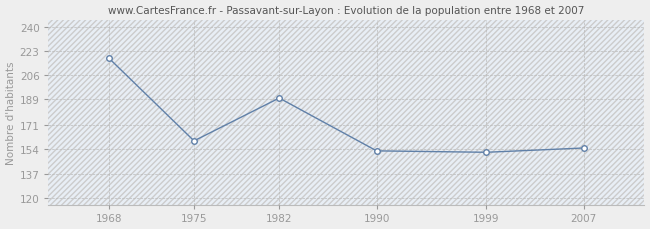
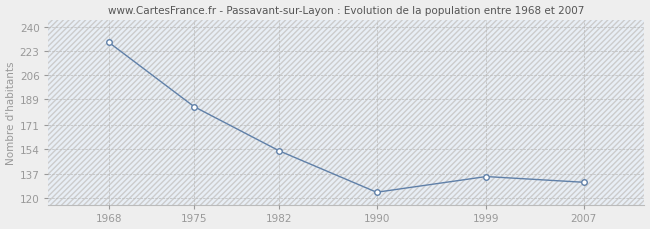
1968: 218 -> 229
1975: 160 -> 184
1982: 190 -> 153
1990: 153 -> 124
1999: 152 -> 135
2007: 155 -> 131
